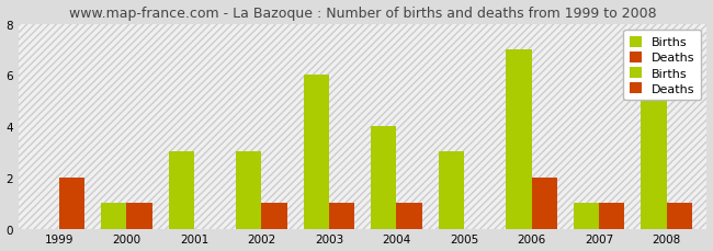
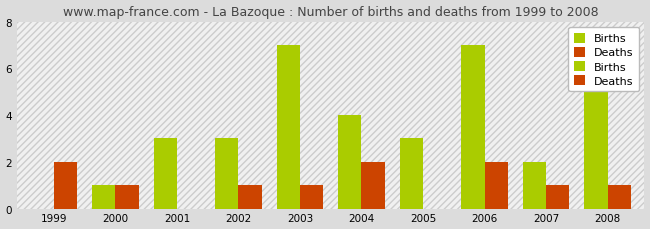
Births/2003: 6 -> 7
Deaths/2004: 1 -> 2
Births/2007: 1 -> 2
